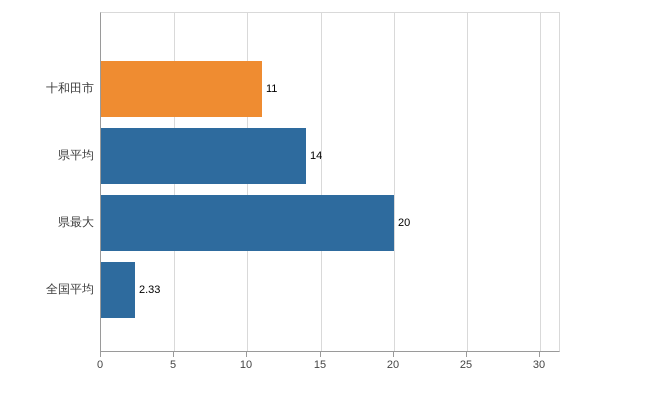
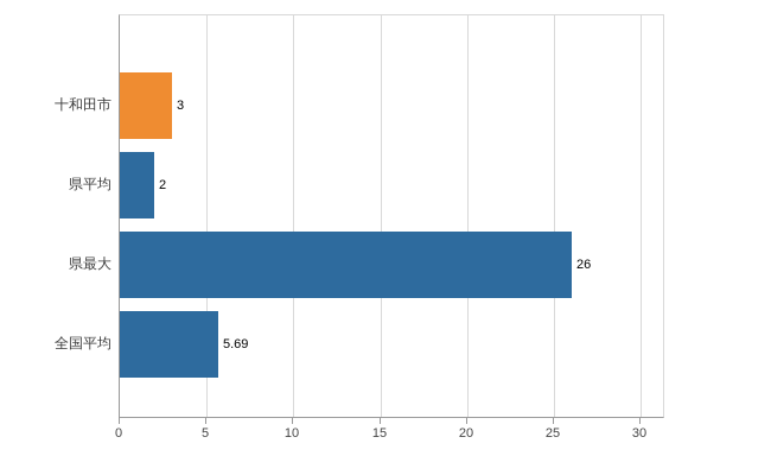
十和田市: 11 -> 3
県平均: 14 -> 2
県最大: 20 -> 26
全国平均: 2.33 -> 5.69
